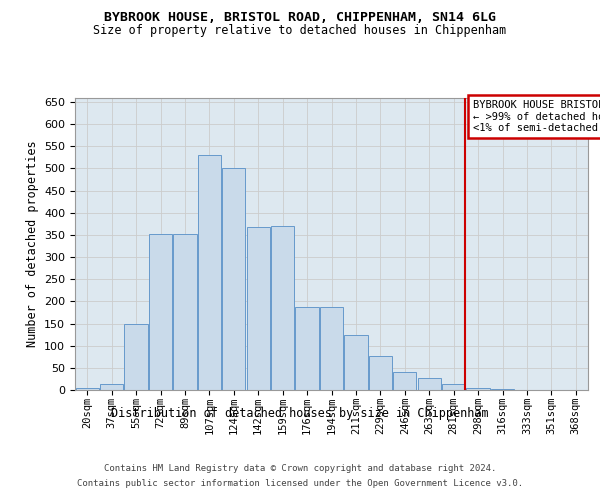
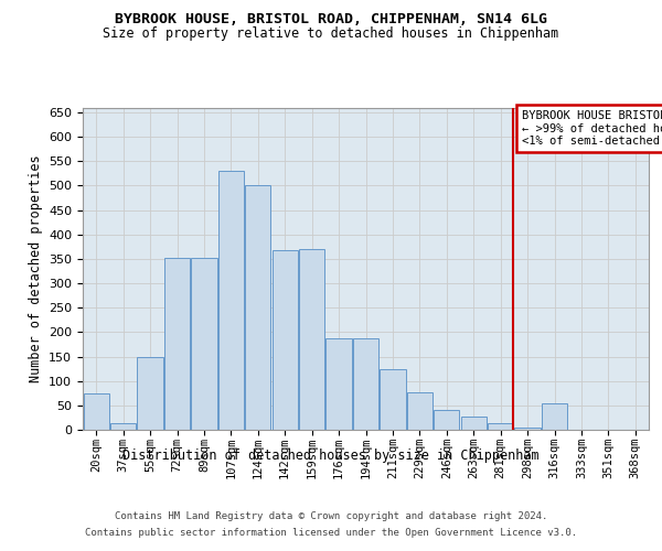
20sqm: 5 -> 75
316sqm: 2 -> 55
